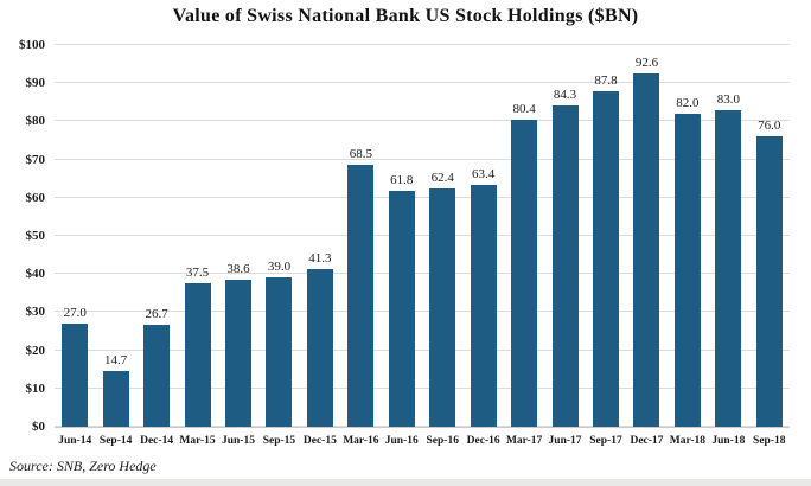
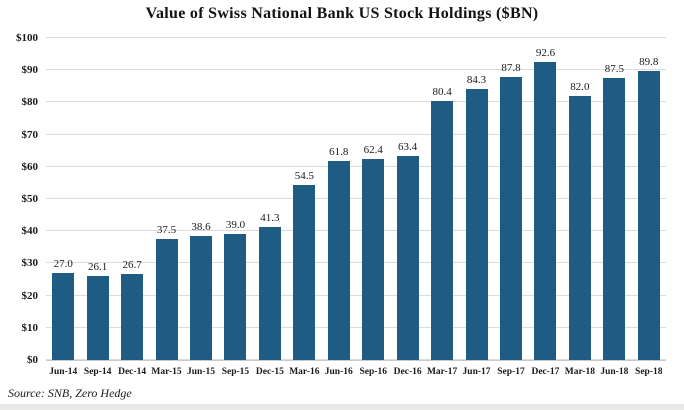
Sep-14: 14.7 -> 26.1
Mar-16: 68.5 -> 54.5
Jun-18: 83.0 -> 87.5
Sep-18: 76.0 -> 89.8
